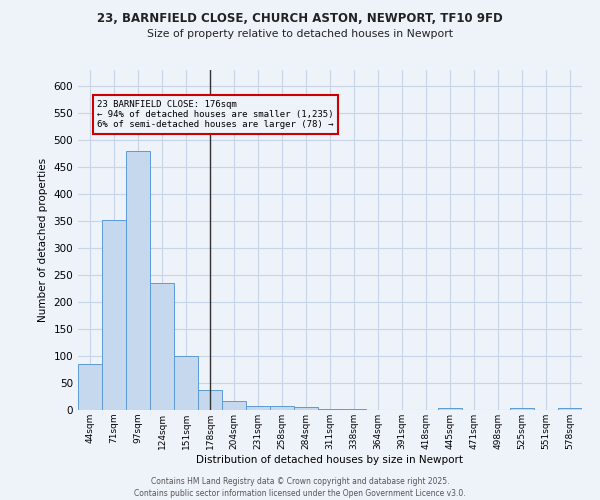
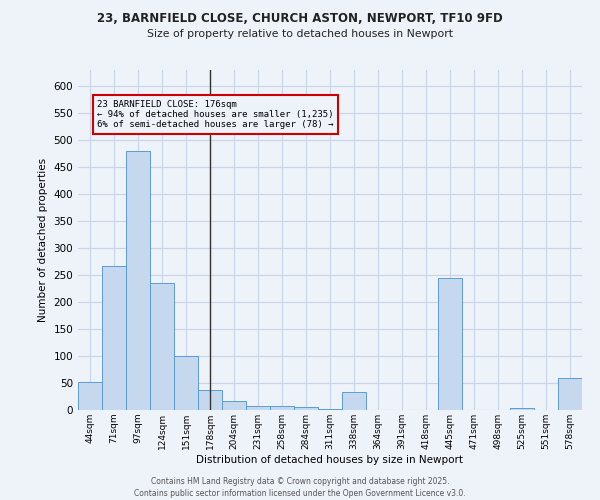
44sqm: 85 -> 52
71sqm: 352 -> 266
338sqm: 1 -> 34
445sqm: 4 -> 244
578sqm: 4 -> 60
